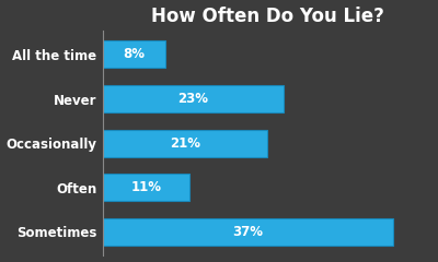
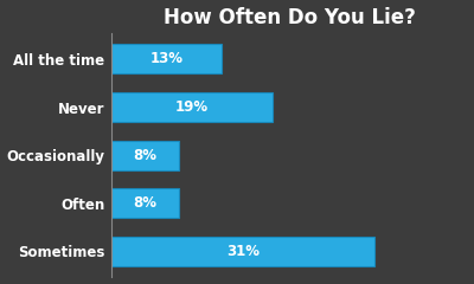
All the time: 8% -> 13%
Never: 23% -> 19%
Occasionally: 21% -> 8%
Often: 11% -> 8%
Sometimes: 37% -> 31%
